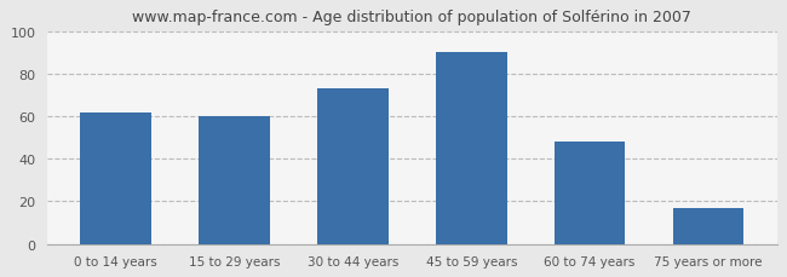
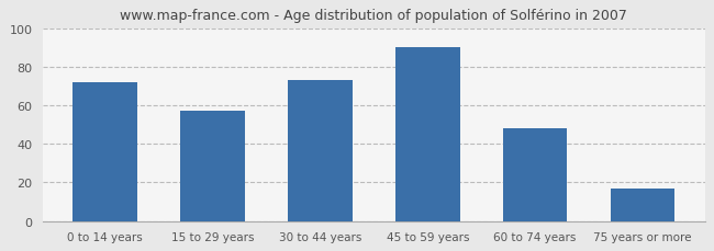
0 to 14 years: 62 -> 72
15 to 29 years: 60 -> 57
